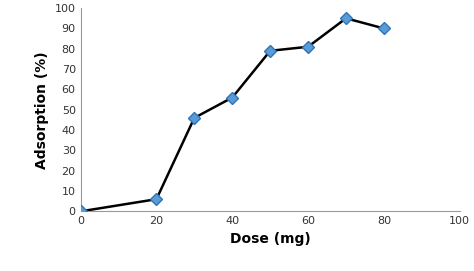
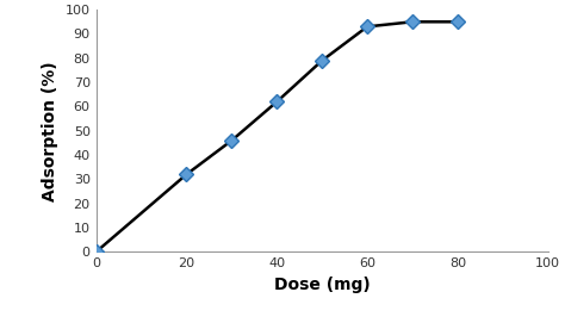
20: 6 -> 32
40: 56 -> 62
60: 81 -> 93
80: 90 -> 95
